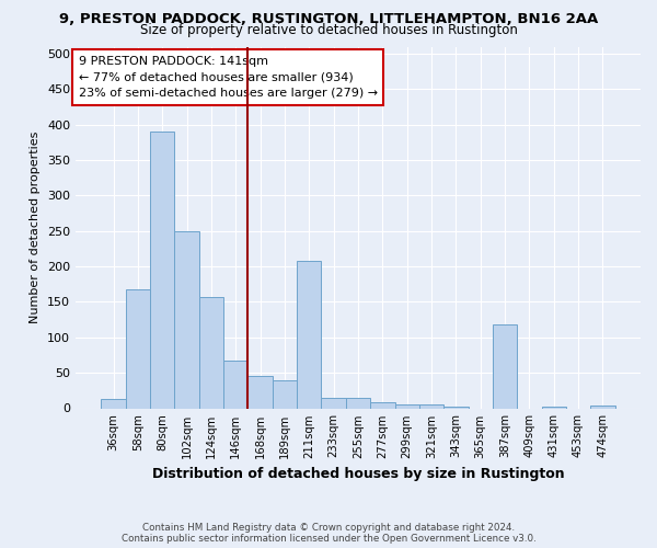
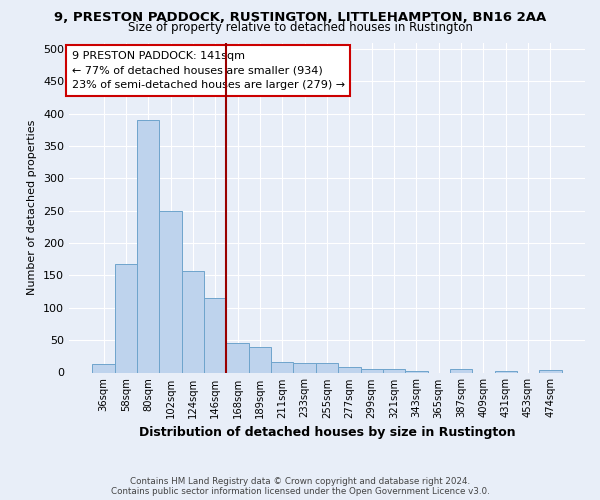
146sqm: 68 -> 115
211sqm: 208 -> 17
387sqm: 118 -> 6
